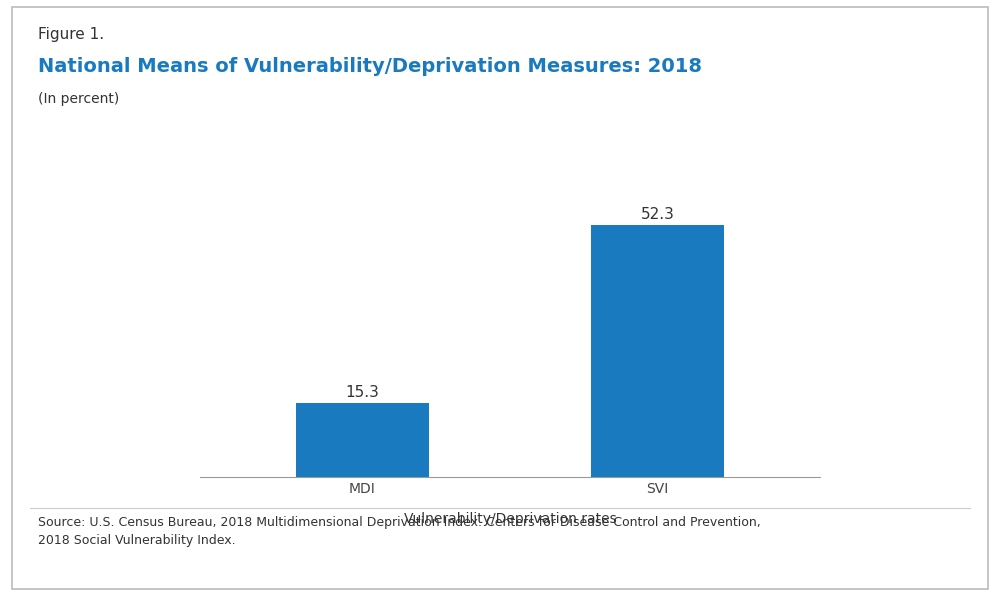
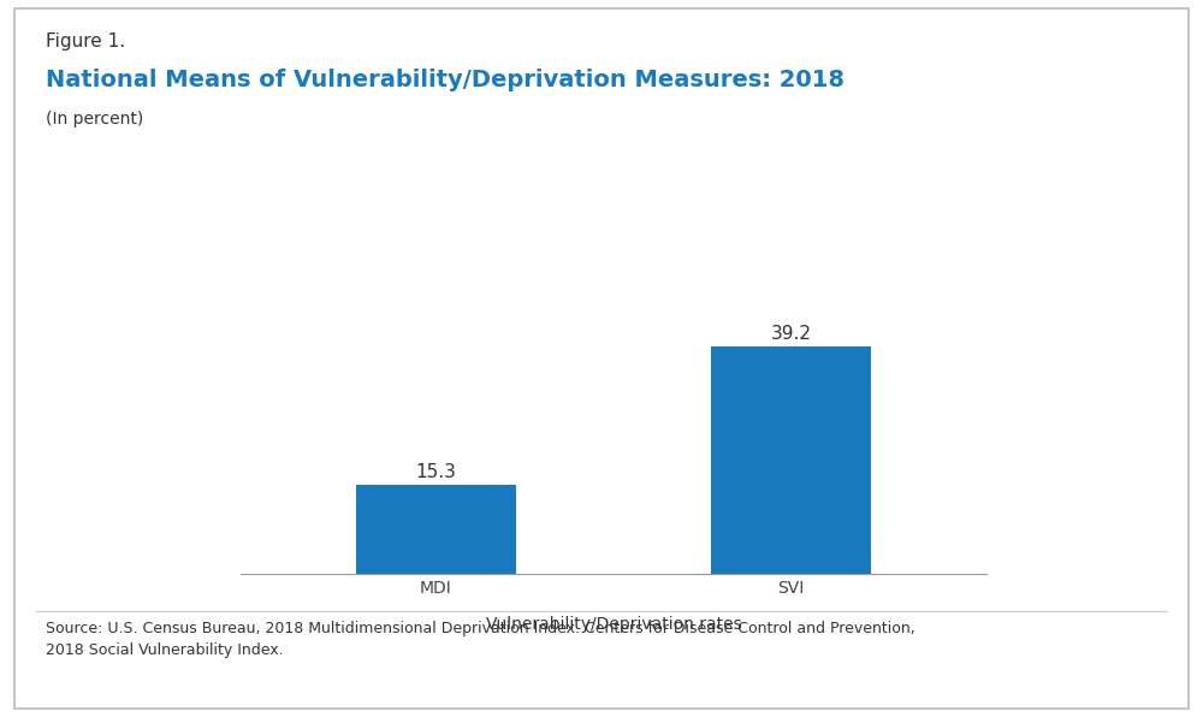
SVI: 52.3 -> 39.2
